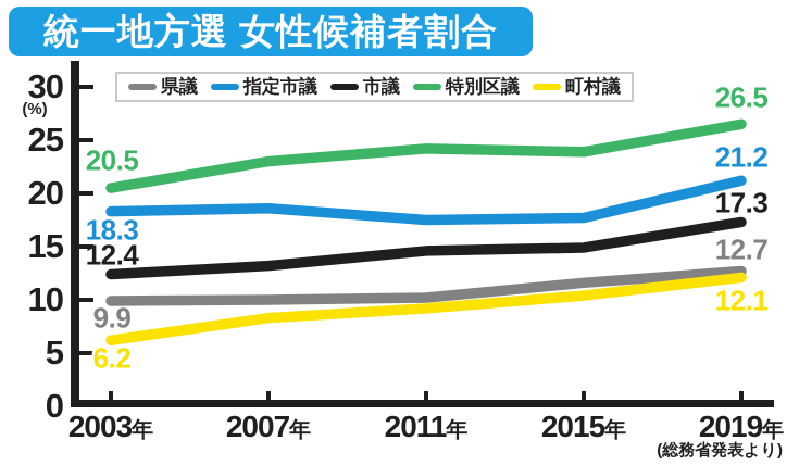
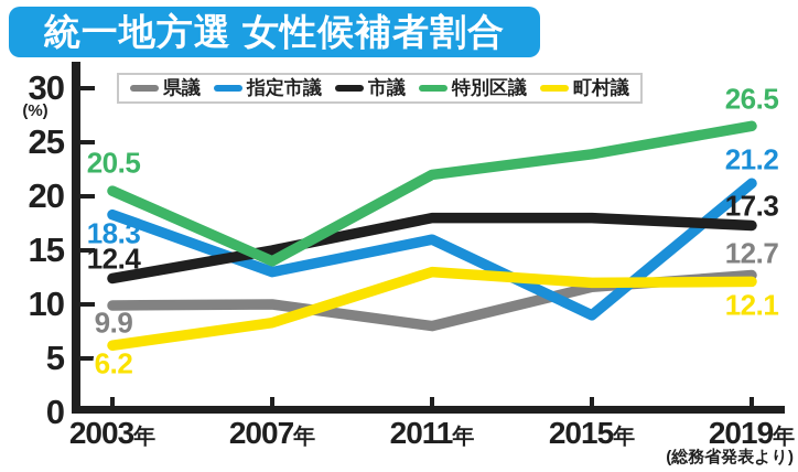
指定市議/2007年: 19 -> 13
市議/2007年: 13 -> 15
特別区議/2007年: 23 -> 14
県議/2011年: 10 -> 8
指定市議/2011年: 18 -> 16
市議/2011年: 15 -> 18
特別区議/2011年: 24 -> 22
町村議/2011年: 9 -> 13
指定市議/2015年: 18 -> 9
市議/2015年: 15 -> 18
町村議/2015年: 10 -> 12
